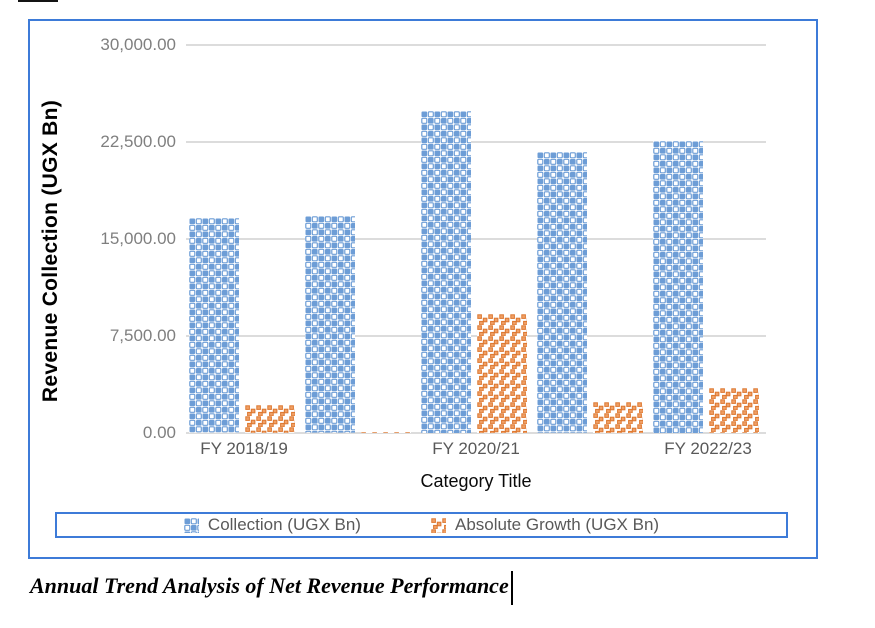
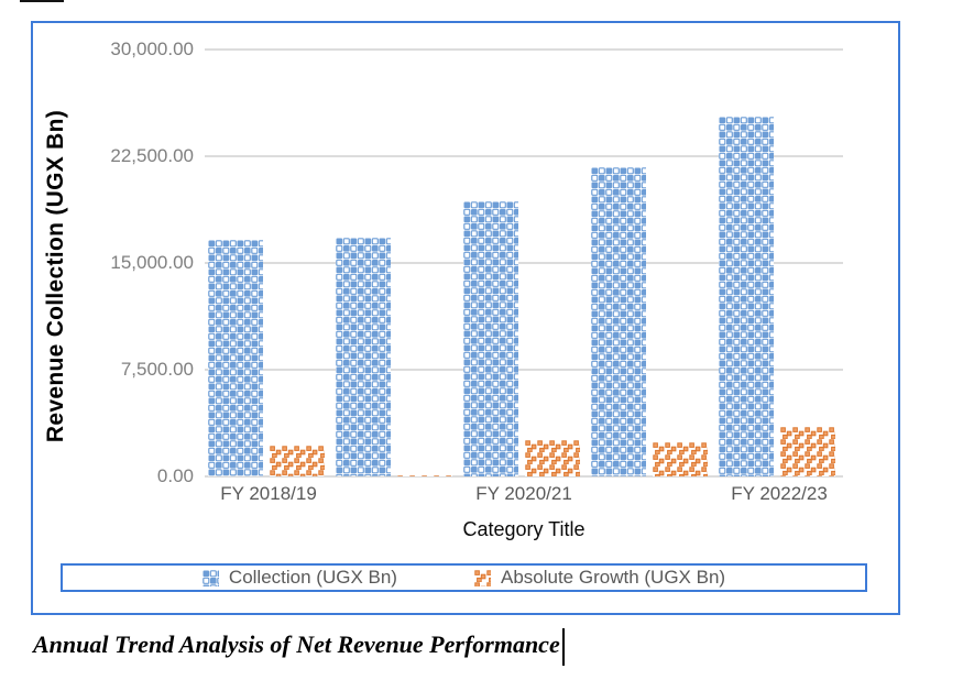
Collection (UGX Bn)/FY 2020/21: 24900 -> 19400
Absolute Growth (UGX Bn)/FY 2020/21: 9200 -> 2600
Collection (UGX Bn)/FY 2022/23: 22600 -> 25300
